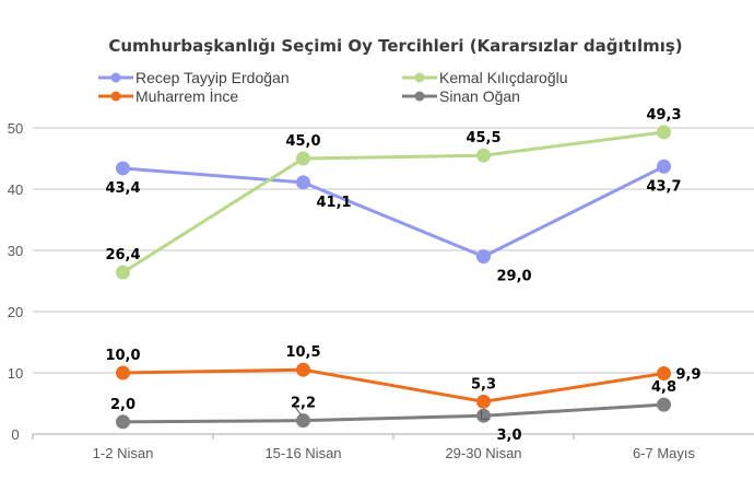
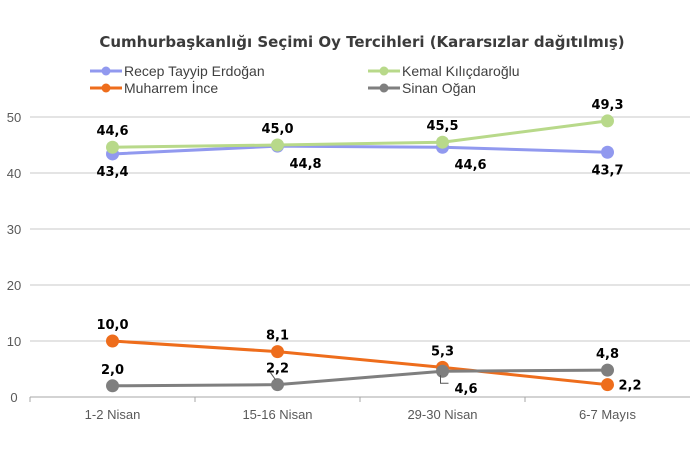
Kemal Kılıçdaroğlu/1-2 Nisan: 26,4 -> 44,6
Recep Tayyip Erdoğan/15-16 Nisan: 41,1 -> 44,8
Muharrem İnce/15-16 Nisan: 10,5 -> 8,1
Recep Tayyip Erdoğan/29-30 Nisan: 29,0 -> 44,6
Sinan Oğan/29-30 Nisan: 3,0 -> 4,6
Muharrem İnce/6-7 Mayıs: 9,9 -> 2,2
